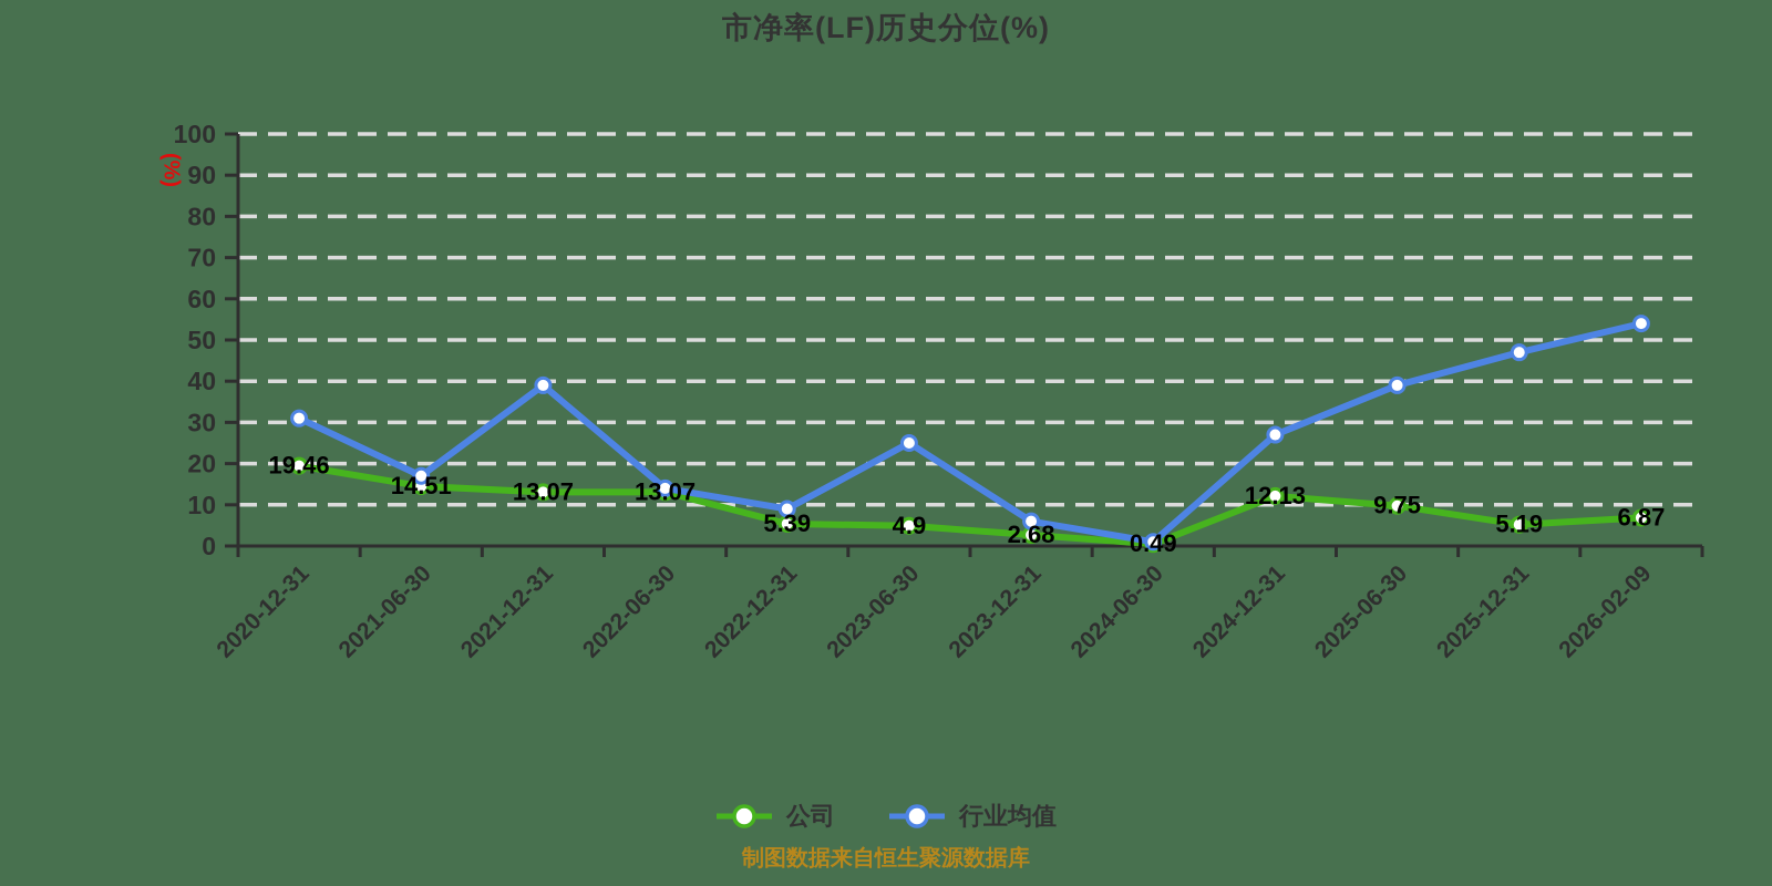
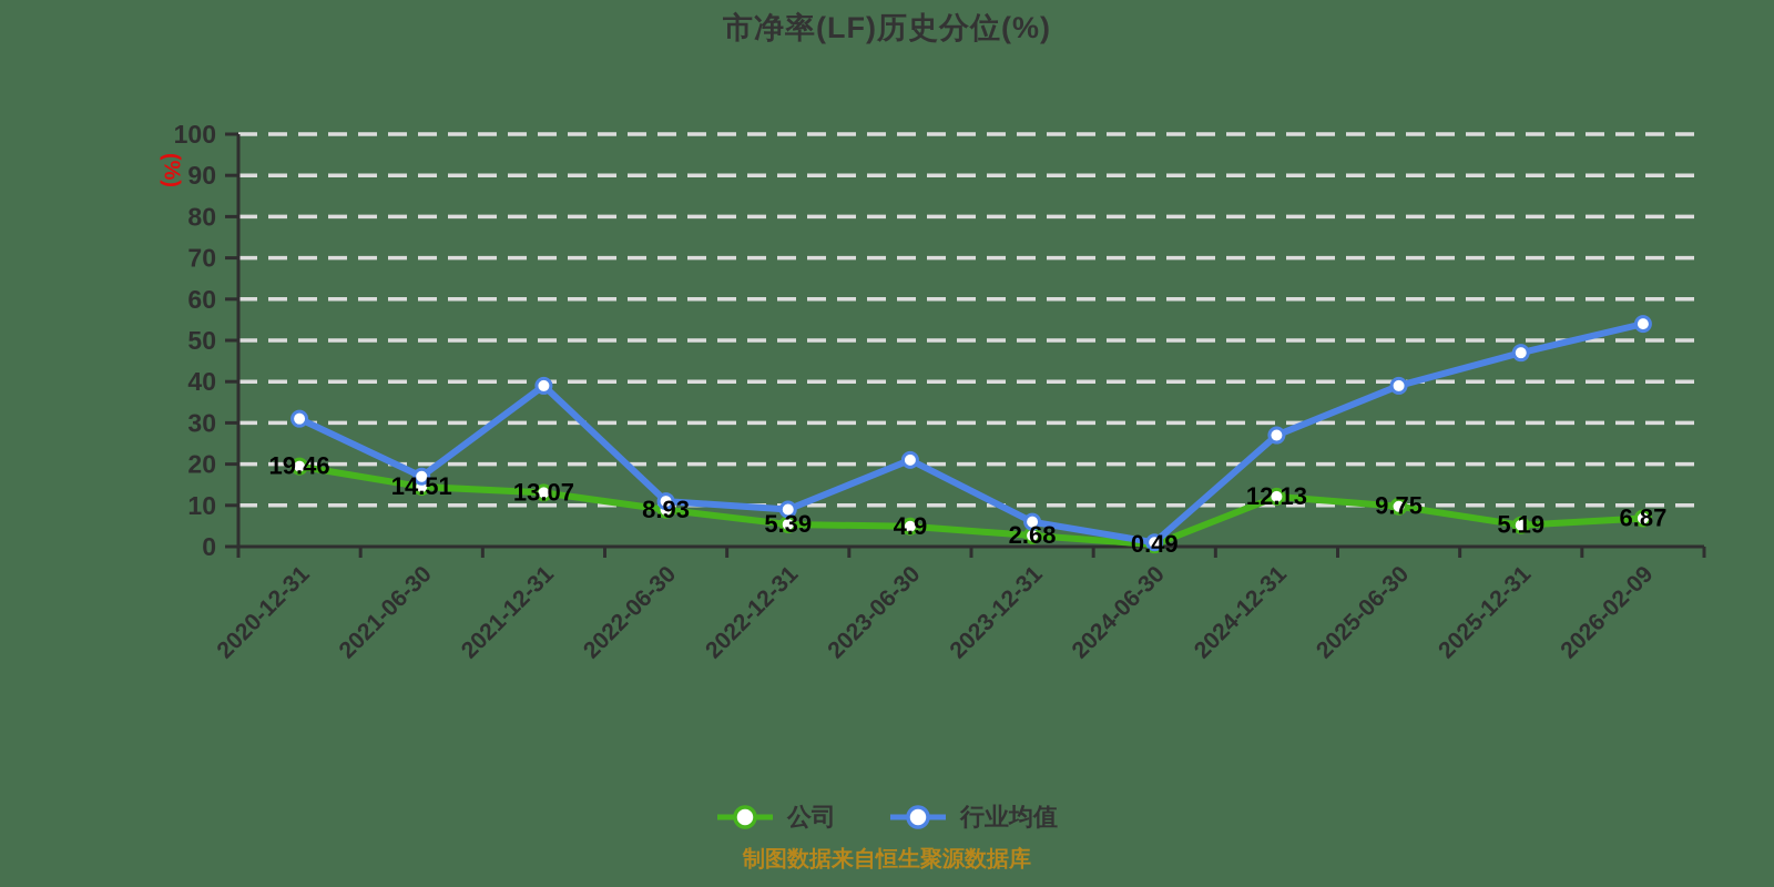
公司/2022-06-30: 13.07 -> 8.93
行业均值/2022-06-30: 14 -> 11
行业均值/2023-06-30: 25 -> 21
